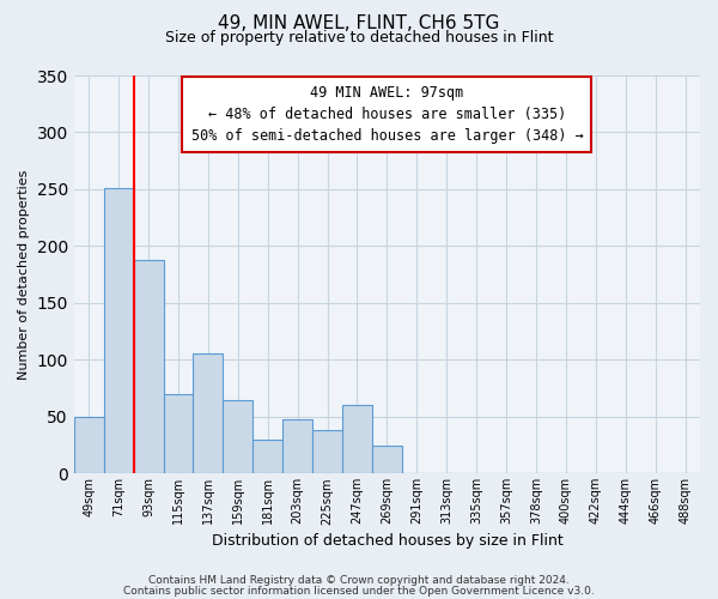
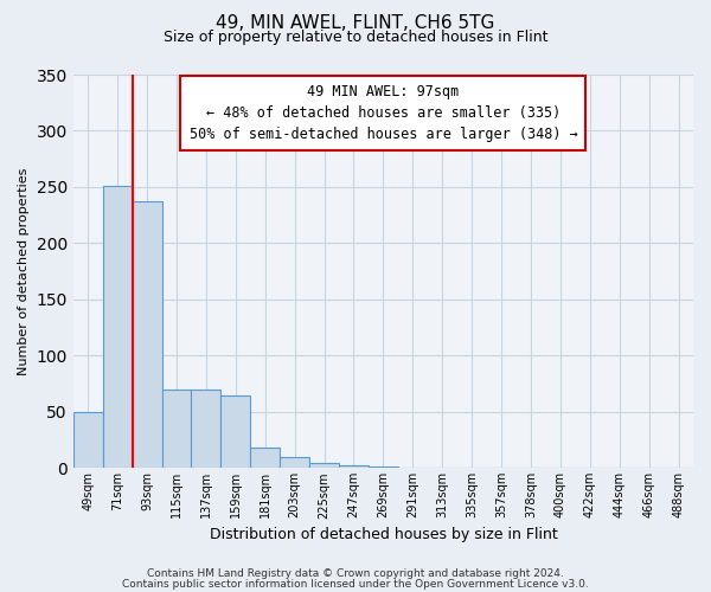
93sqm: 188 -> 237
137sqm: 106 -> 70
181sqm: 30 -> 18
203sqm: 48 -> 10
225sqm: 38 -> 5
247sqm: 60 -> 2
269sqm: 24 -> 1
